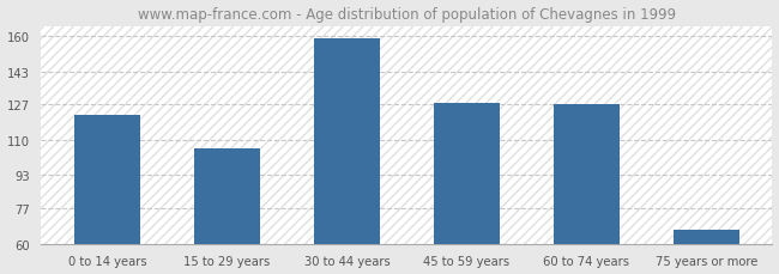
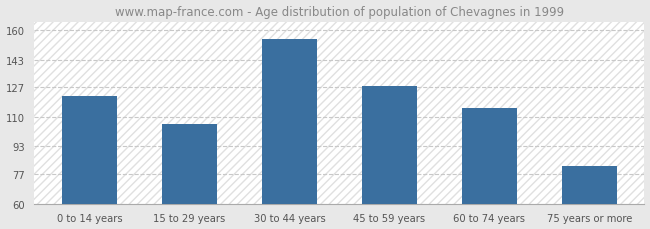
30 to 44 years: 159 -> 155
60 to 74 years: 127 -> 115
75 years or more: 67 -> 82
